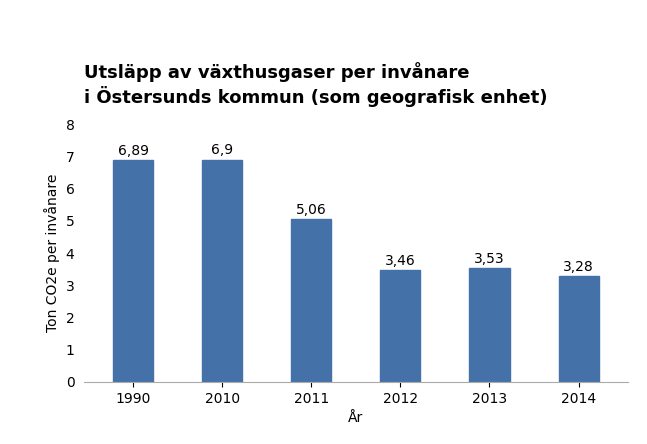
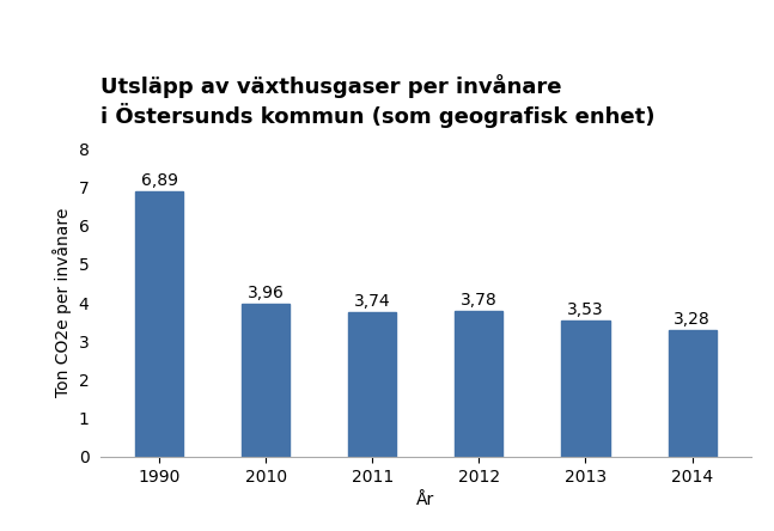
2010: 6,9 -> 3,96
2011: 5,06 -> 3,74
2012: 3,46 -> 3,78
